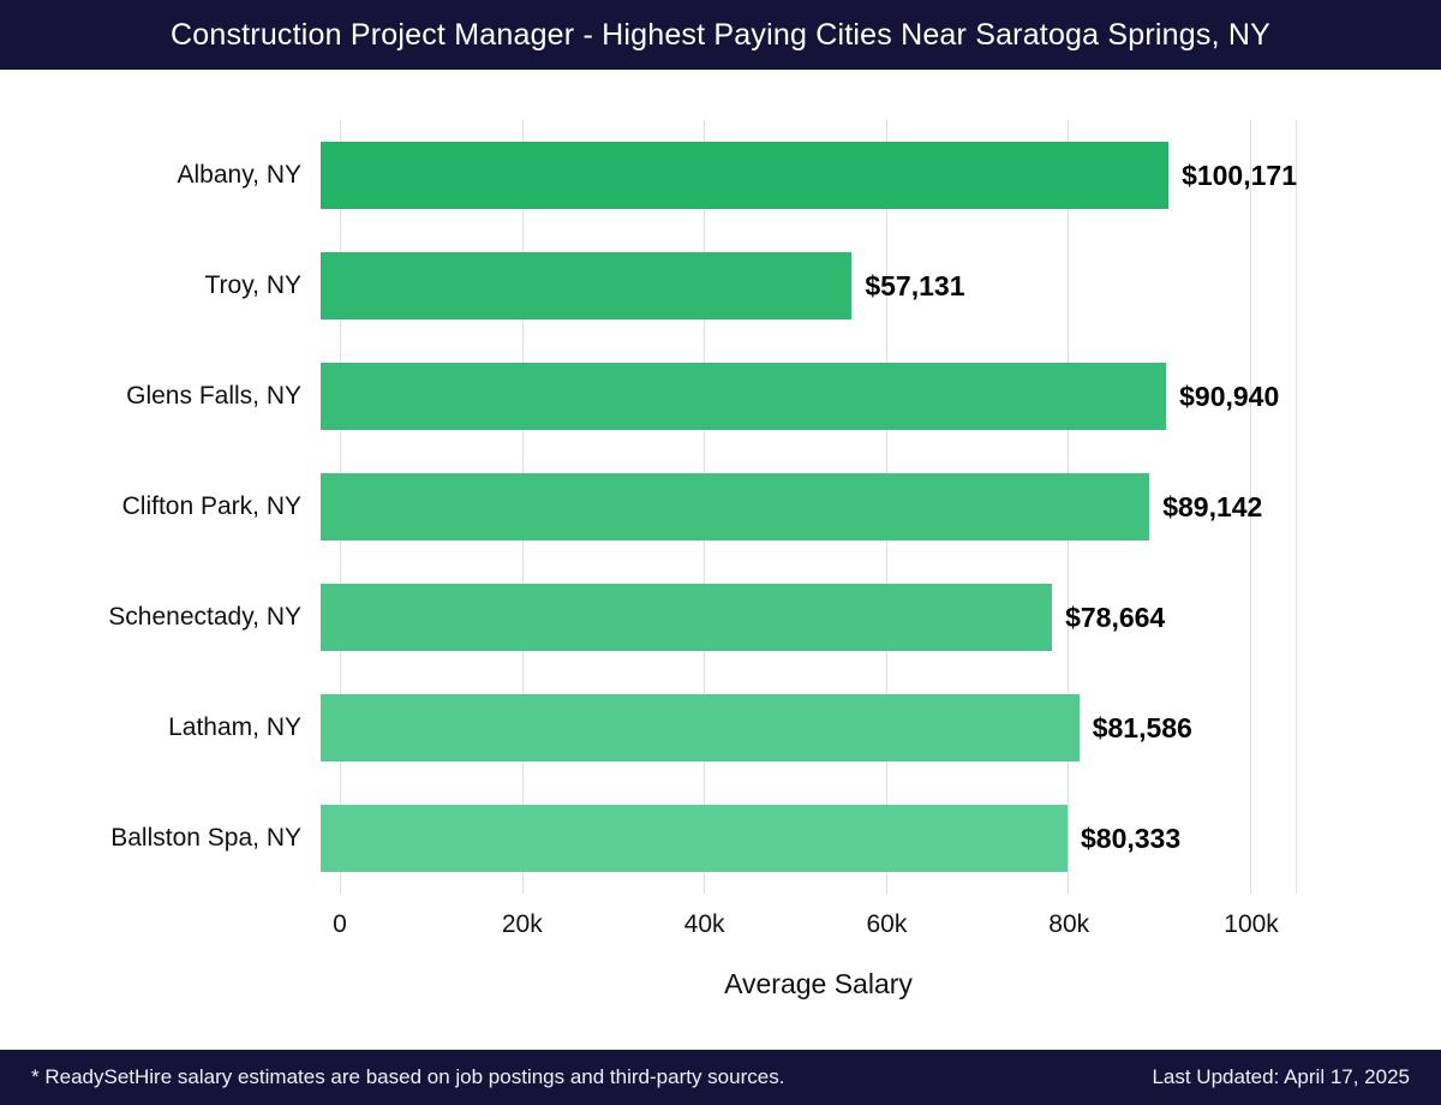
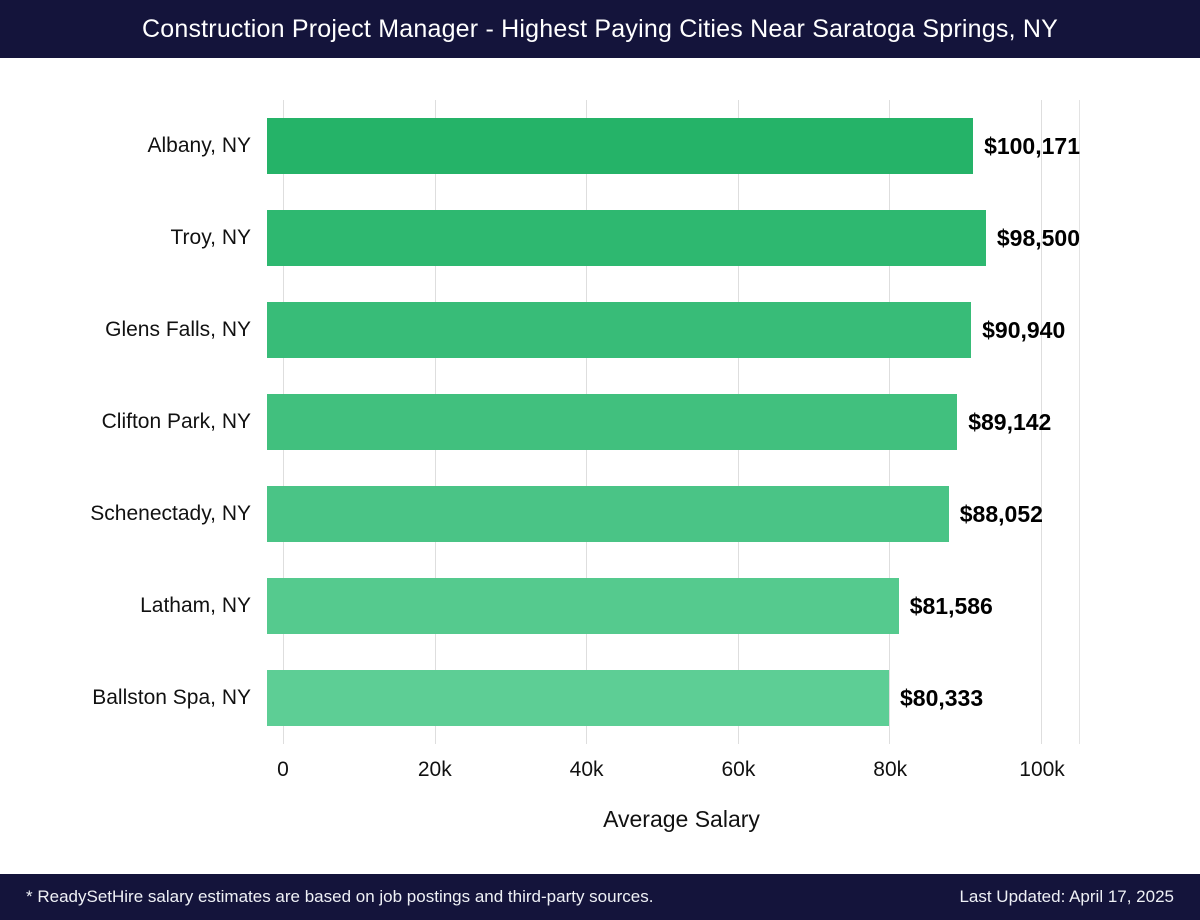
Troy, NY: $57,131 -> $98,500
Schenectady, NY: $78,664 -> $88,052
